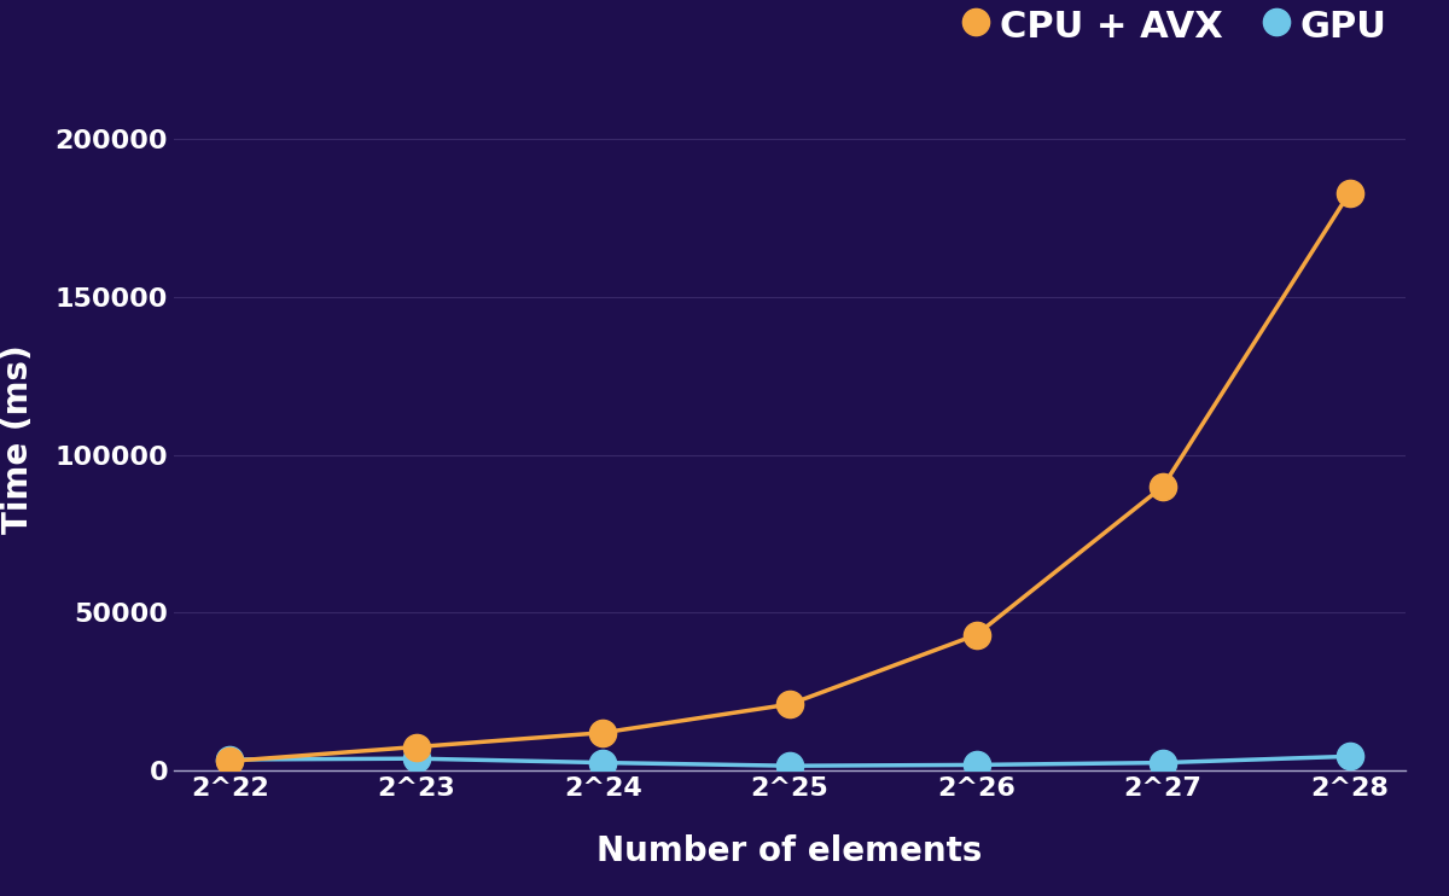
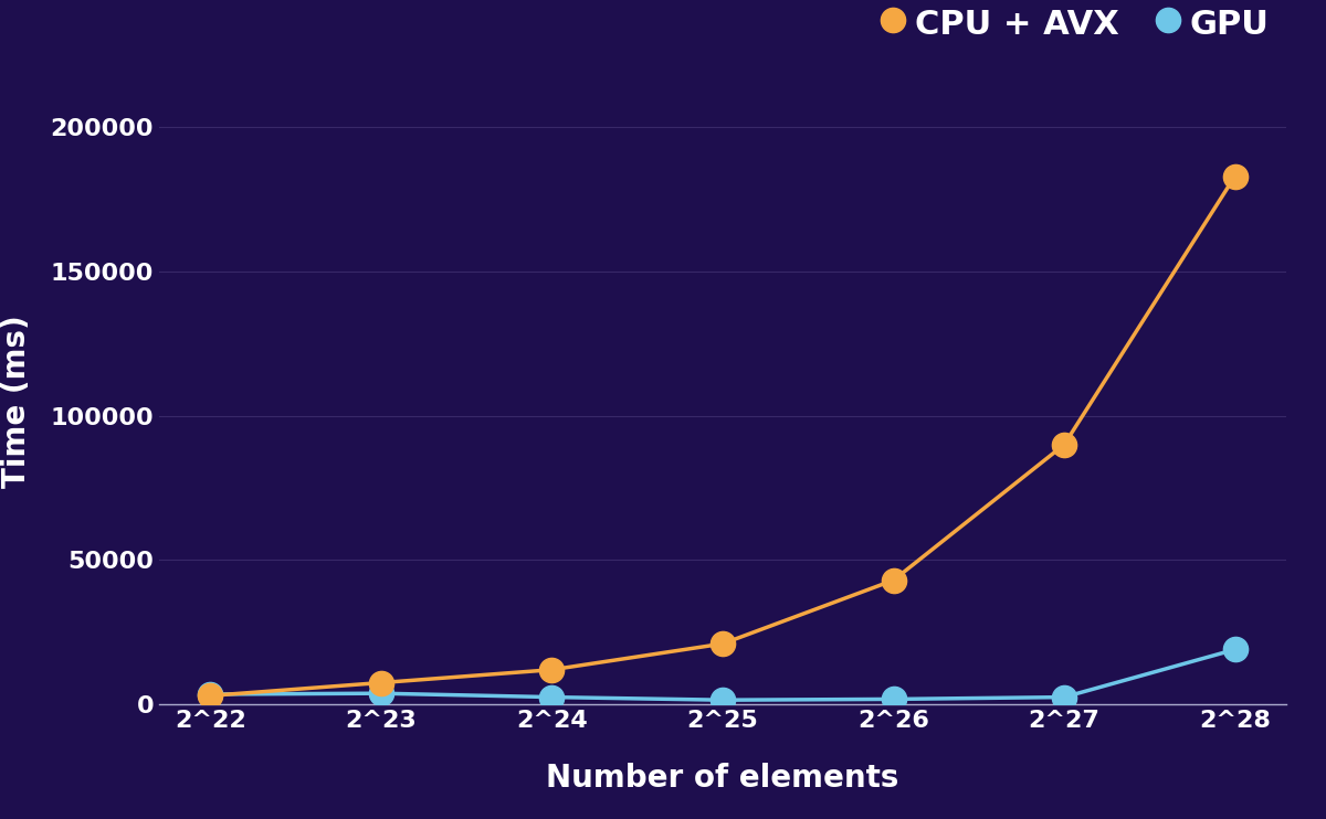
GPU/2^28: 4500 -> 19000
